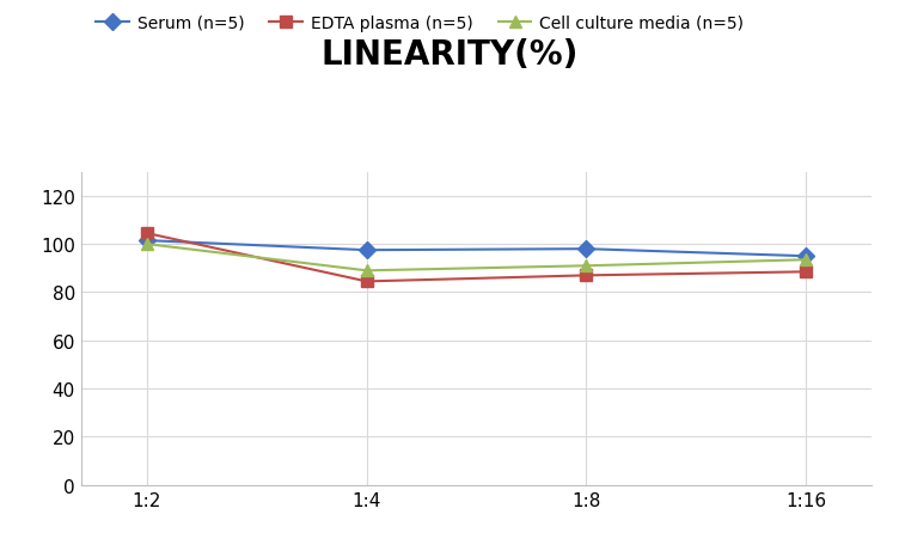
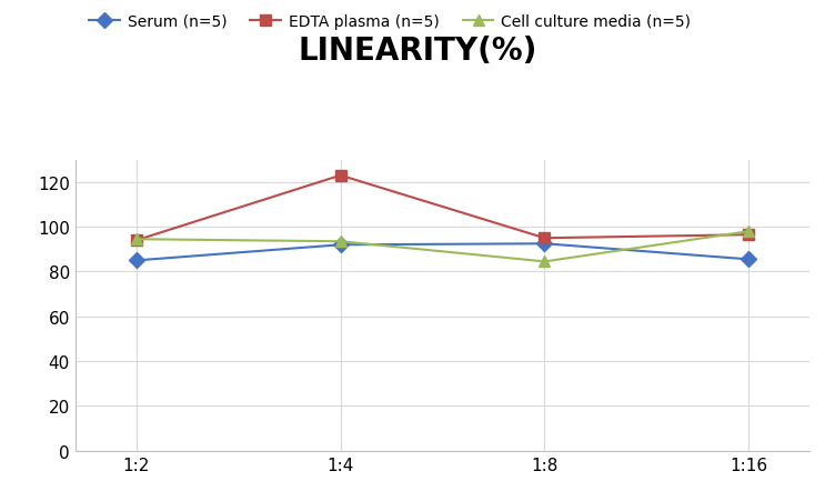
Serum (n=5)/1:2: 101.5 -> 85.0
EDTA plasma (n=5)/1:2: 104.5 -> 94.0
Cell culture media (n=5)/1:2: 100.0 -> 94.5
Serum (n=5)/1:4: 97.5 -> 92.0
EDTA plasma (n=5)/1:4: 84.5 -> 123.0
Cell culture media (n=5)/1:4: 89.0 -> 93.5
Serum (n=5)/1:8: 98.0 -> 92.5
EDTA plasma (n=5)/1:8: 87.0 -> 95.0
Cell culture media (n=5)/1:8: 91.0 -> 84.5
Serum (n=5)/1:16: 95.0 -> 85.5
EDTA plasma (n=5)/1:16: 88.5 -> 96.5
Cell culture media (n=5)/1:16: 93.5 -> 98.0
